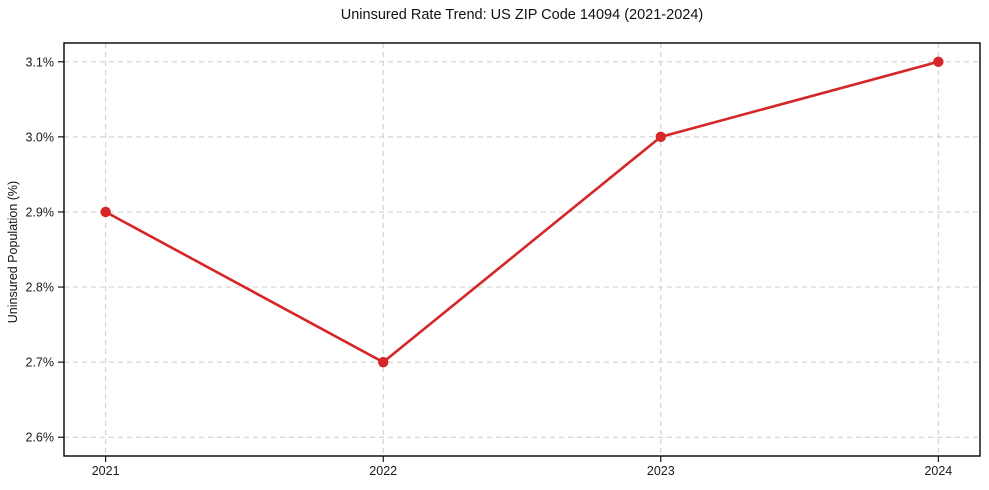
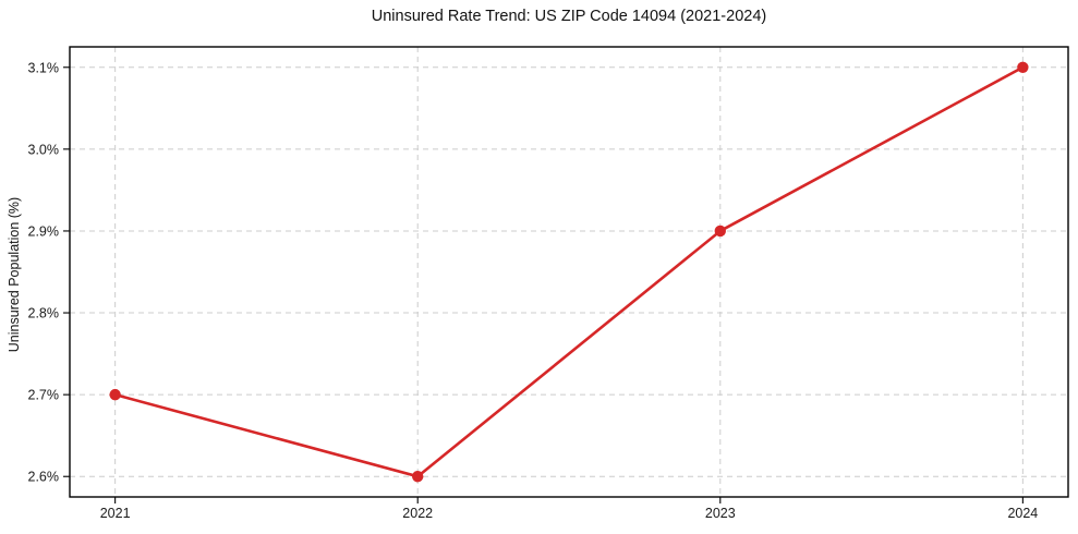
2021: 2.9% -> 2.7%
2022: 2.7% -> 2.6%
2023: 3.0% -> 2.9%
